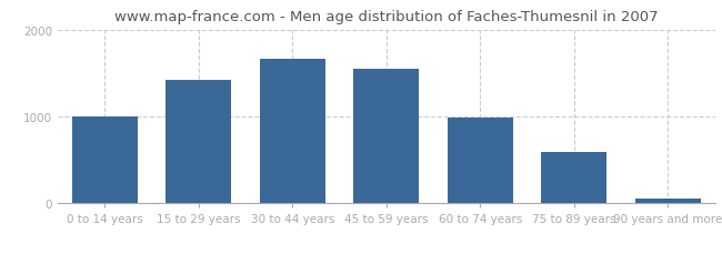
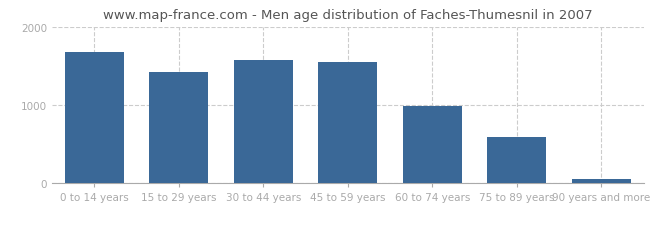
0 to 14 years: 1000 -> 1680
30 to 44 years: 1660 -> 1570
